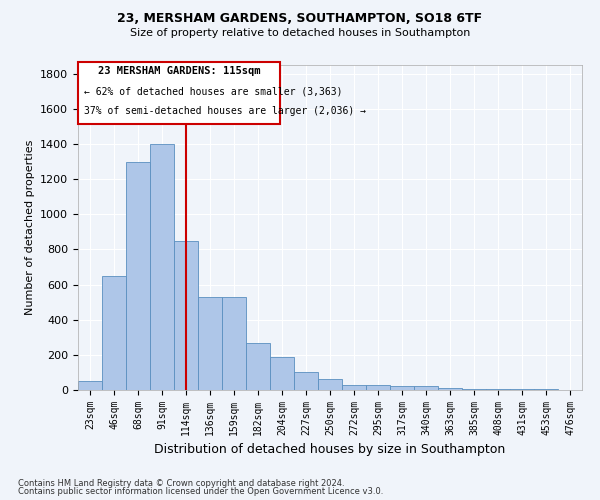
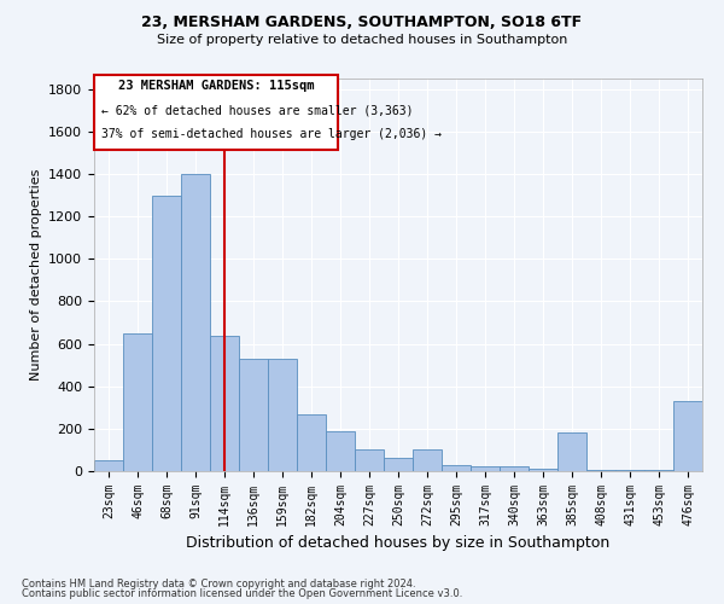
114sqm: 850 -> 640
272sqm: 30 -> 100
385sqm: 0 -> 180
476sqm: 0 -> 330
